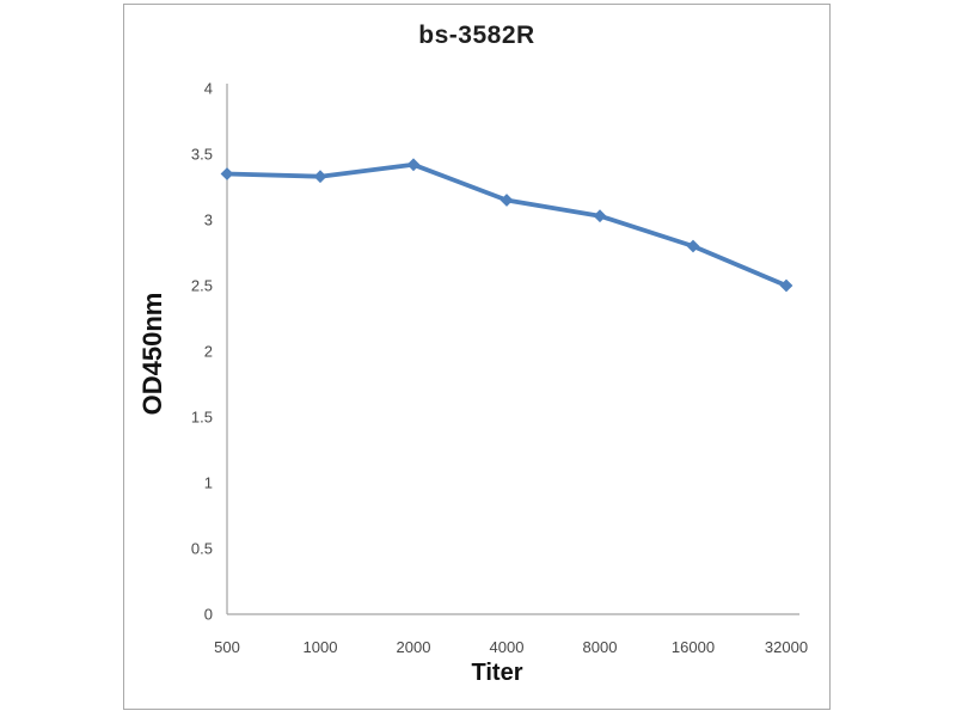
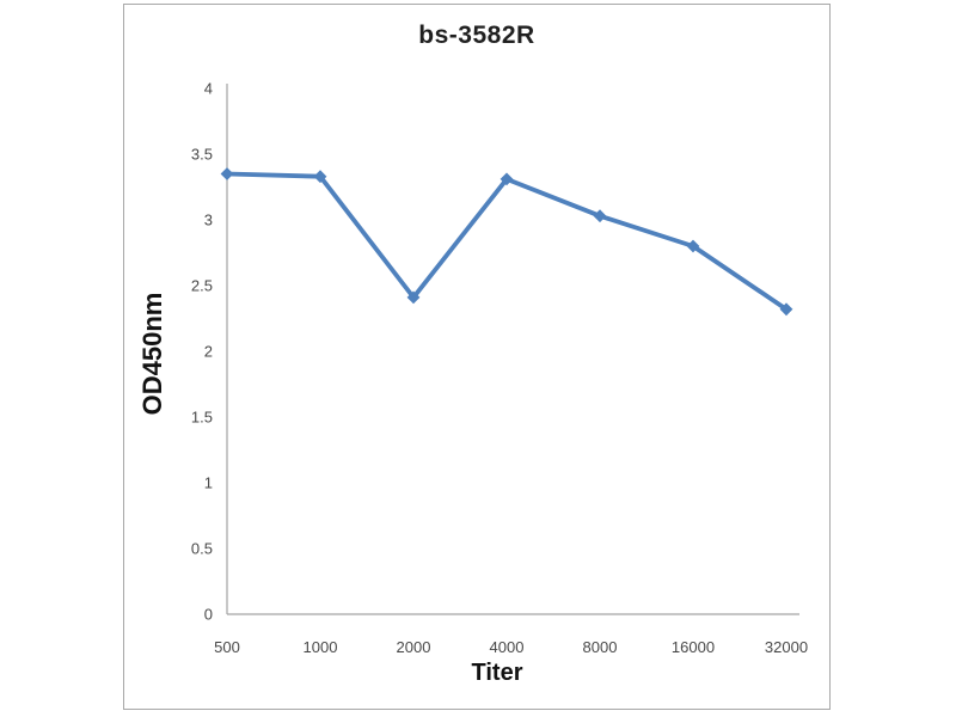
2000: 3.42 -> 2.41
4000: 3.15 -> 3.31
32000: 2.50 -> 2.32
